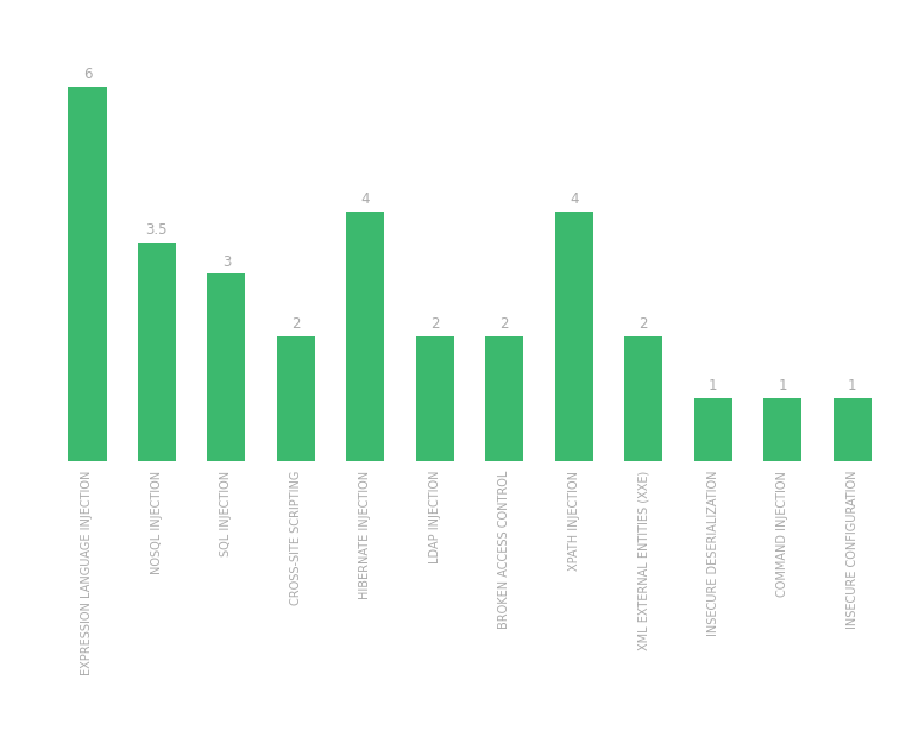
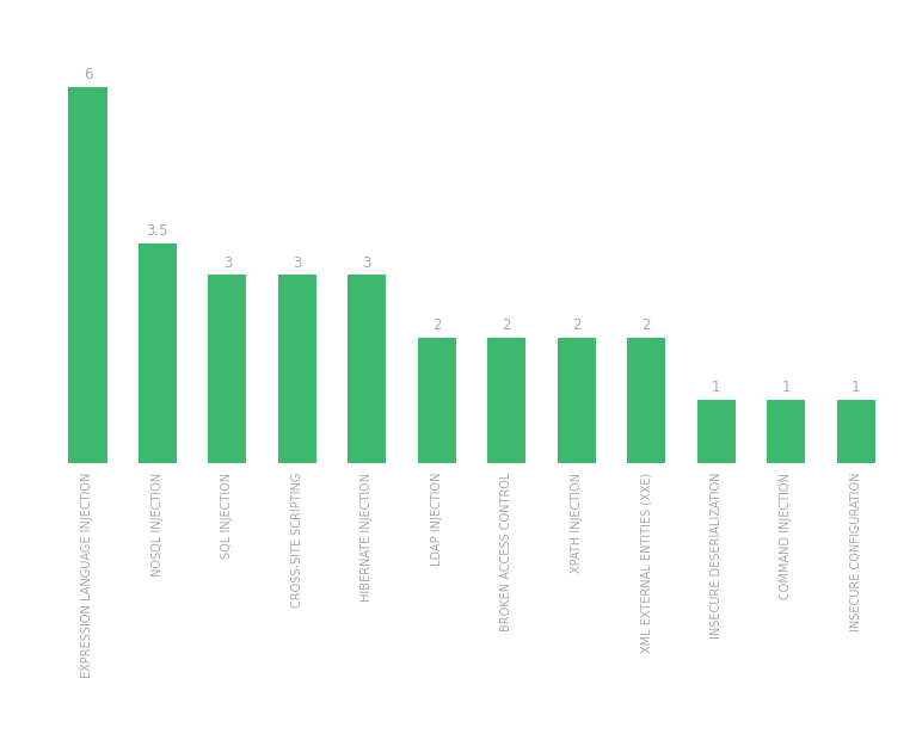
CROSS-SITE SCRIPTING: 2 -> 3
HIBERNATE INJECTION: 4 -> 3
XPATH INJECTION: 4 -> 2
